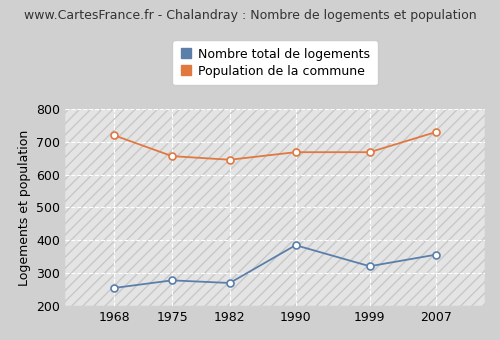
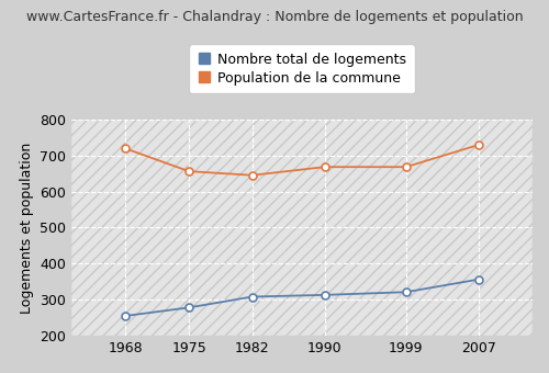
Nombre total de logements/1982: 270 -> 308
Nombre total de logements/1990: 385 -> 313
